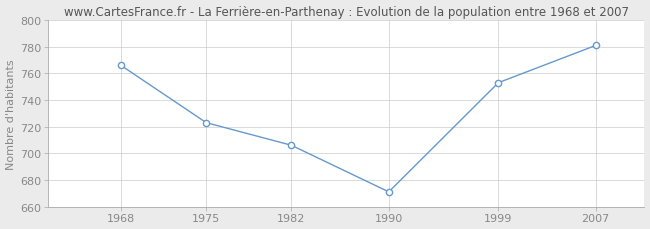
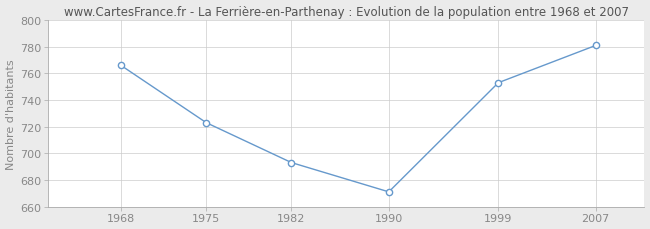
1982: 706 -> 693
